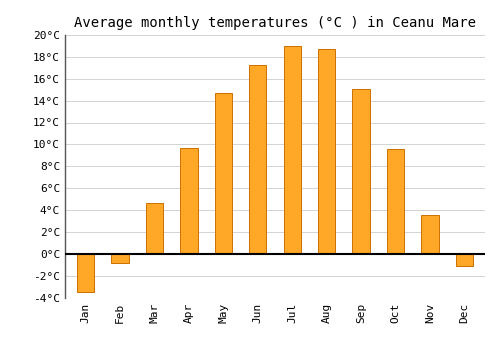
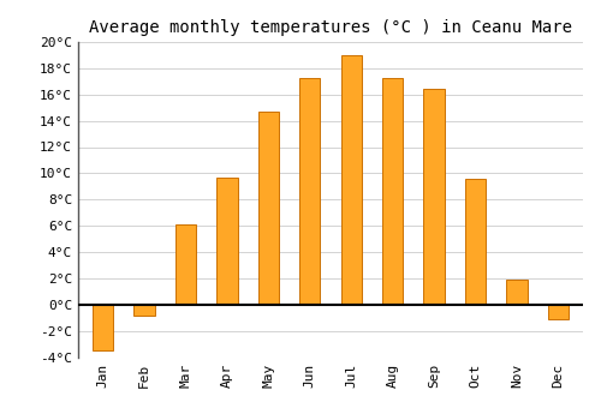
Mar: 4.6°C -> 6.1°C
Aug: 18.7°C -> 17.3°C
Sep: 15.1°C -> 16.4°C
Nov: 3.5°C -> 1.9°C
